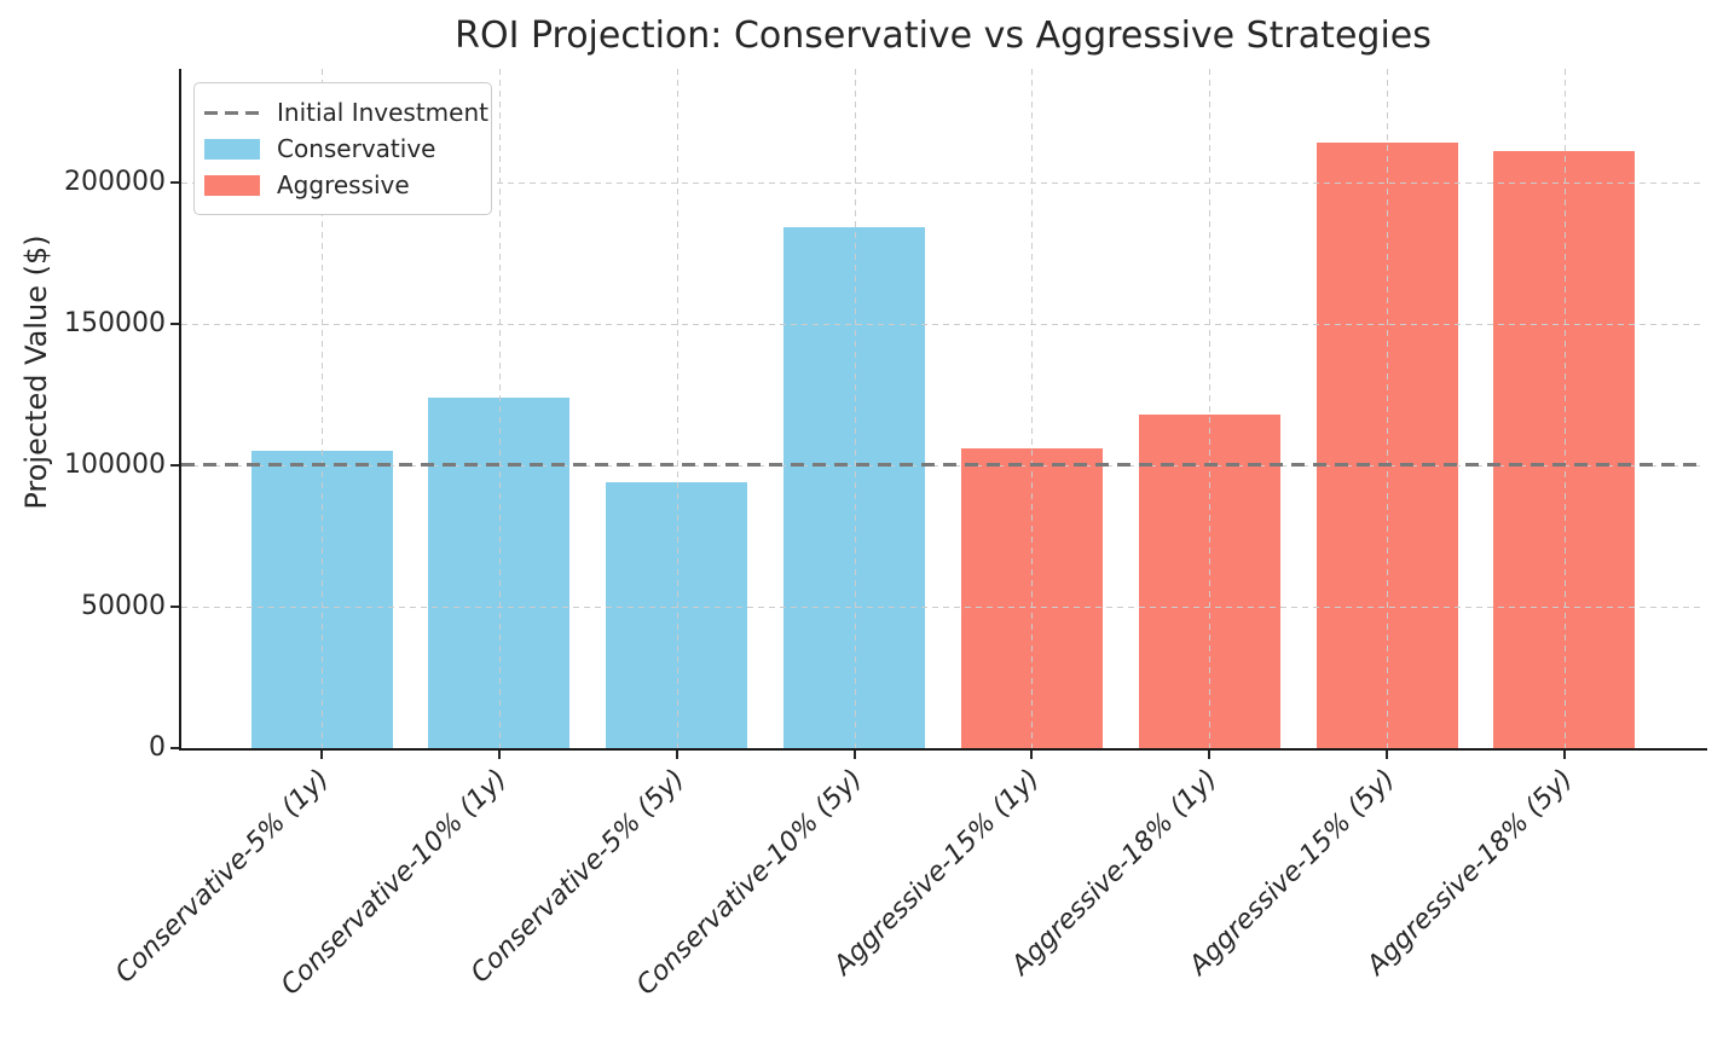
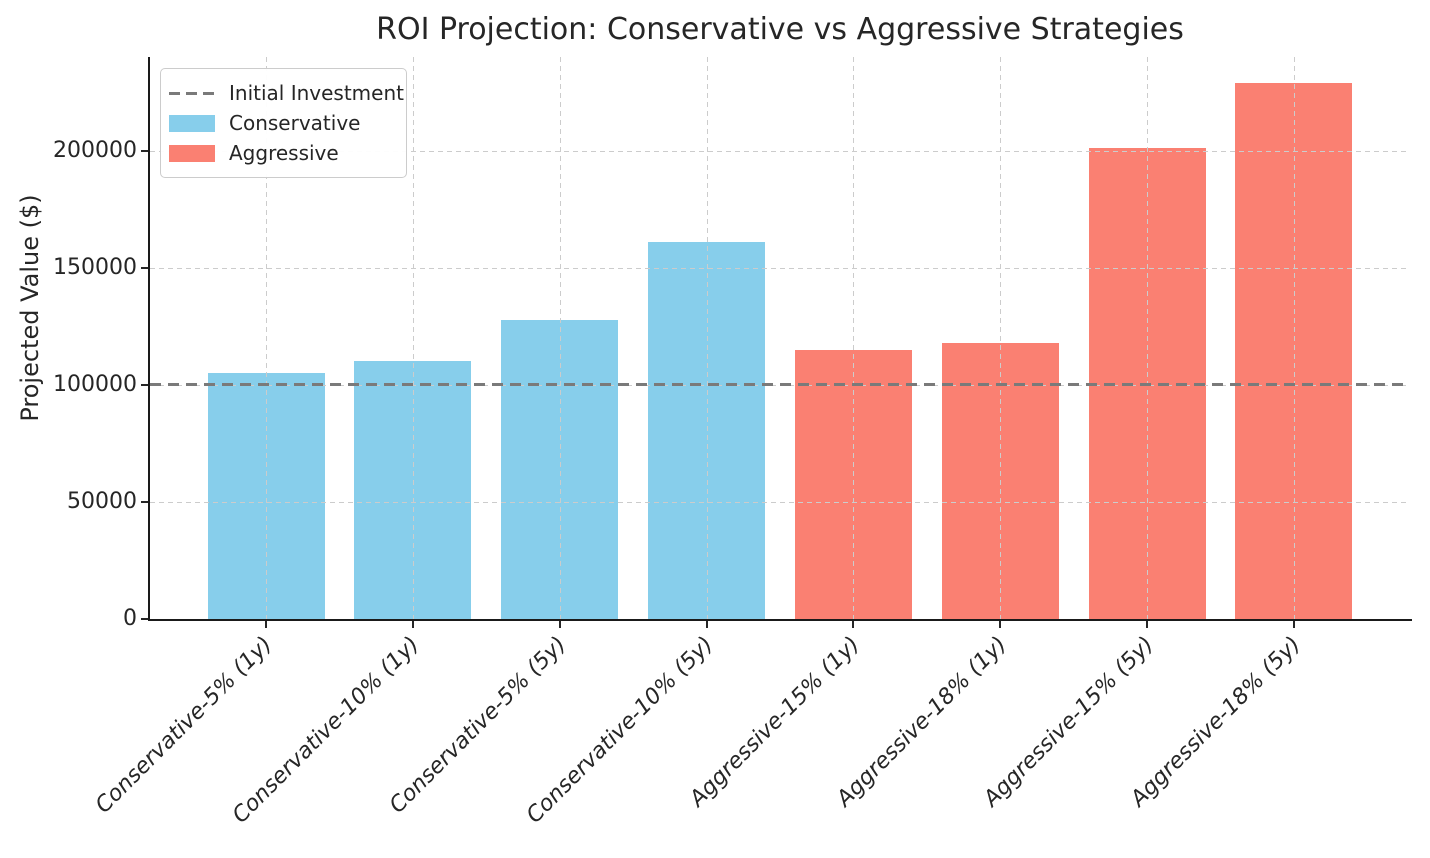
Conservative-10% (1y): 124000 -> 110000
Conservative-5% (5y): 94000 -> 128000
Conservative-10% (5y): 184000 -> 161000
Aggressive-15% (1y): 106000 -> 115000
Aggressive-15% (5y): 214000 -> 201000
Aggressive-18% (5y): 211000 -> 229000
